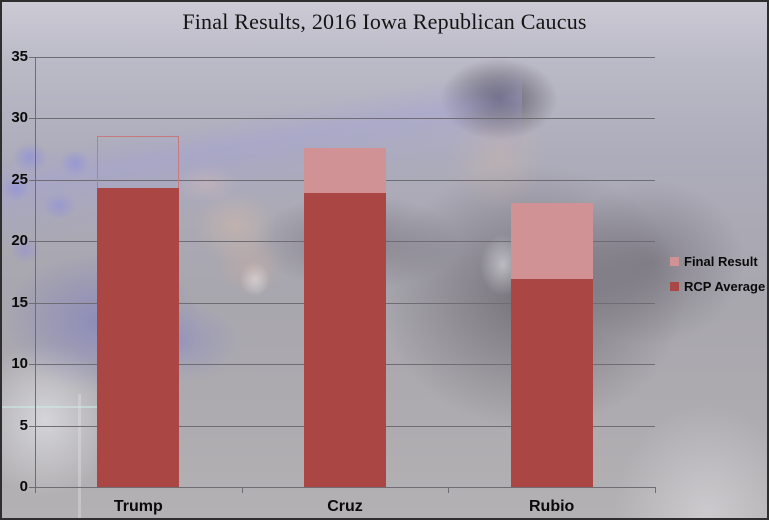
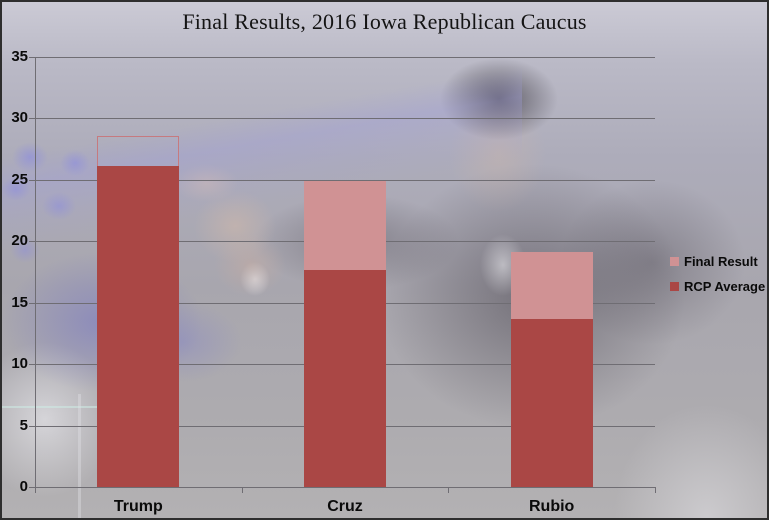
RCP Average/Trump: 24.3 -> 26.1
Final Result/Cruz: 27.6 -> 24.9
RCP Average/Cruz: 23.9 -> 17.7
Final Result/Rubio: 23.1 -> 19.1
RCP Average/Rubio: 16.9 -> 13.7
